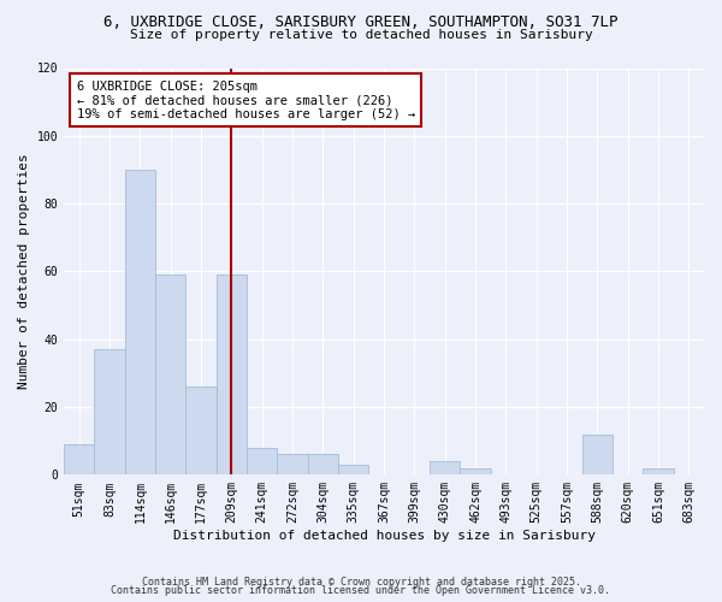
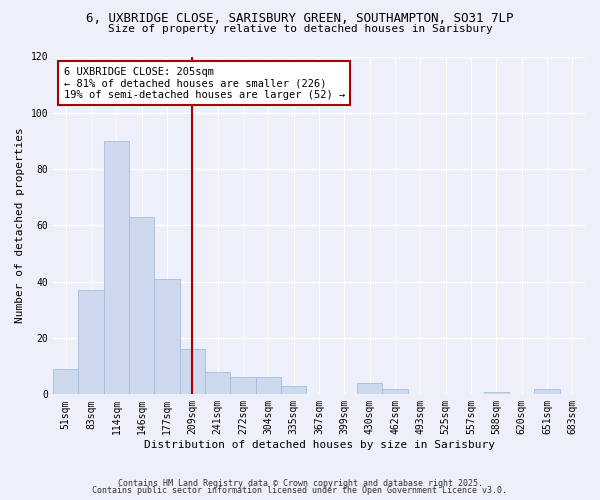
146sqm: 59 -> 63
177sqm: 26 -> 41
209sqm: 59 -> 16
588sqm: 12 -> 1
